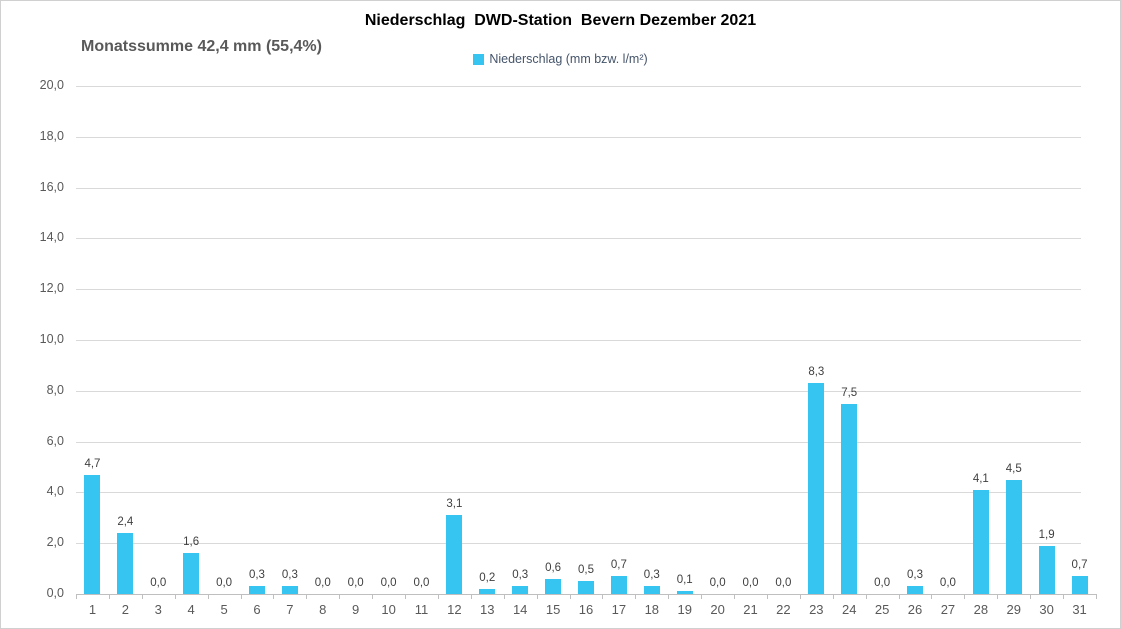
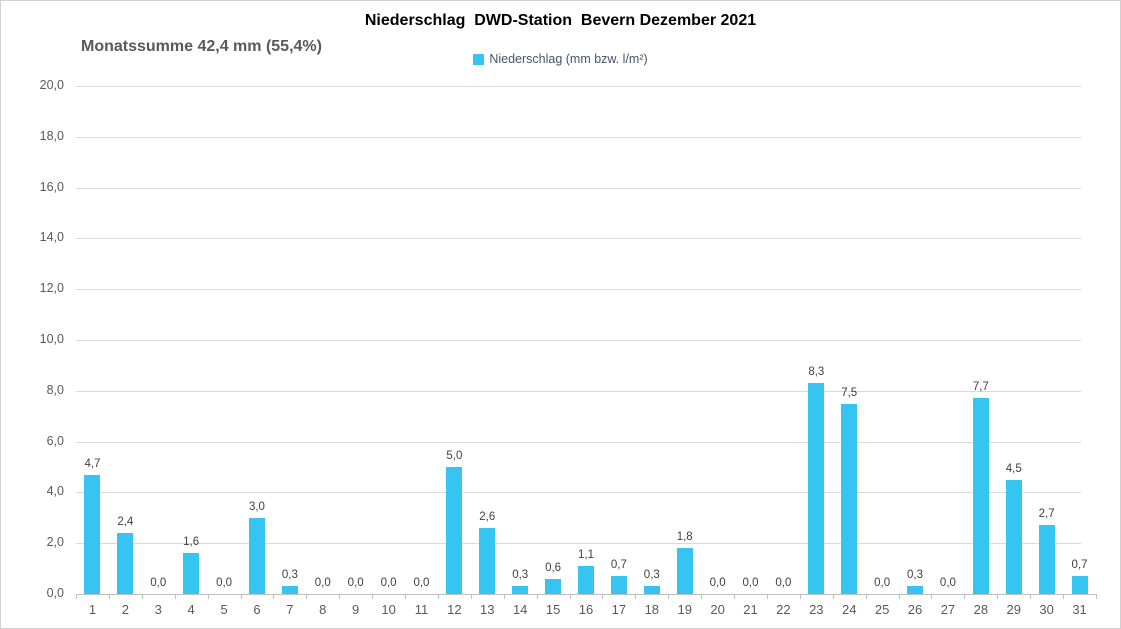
6: 0,3 -> 3,0
12: 3,1 -> 5,0
13: 0,2 -> 2,6
16: 0,5 -> 1,1
19: 0,1 -> 1,8
28: 4,1 -> 7,7
30: 1,9 -> 2,7
